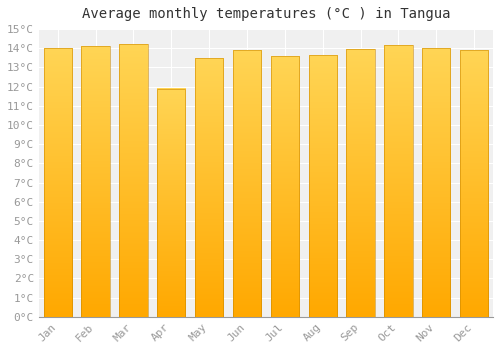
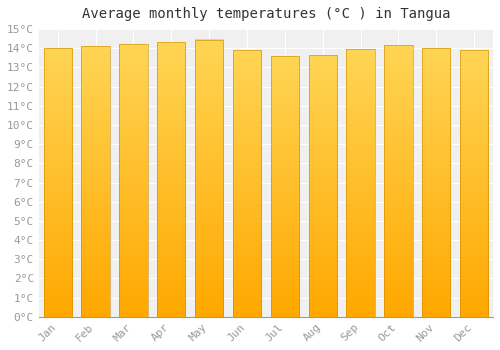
Apr: 11.9°C -> 14.3°C
May: 13.5°C -> 14.4°C
